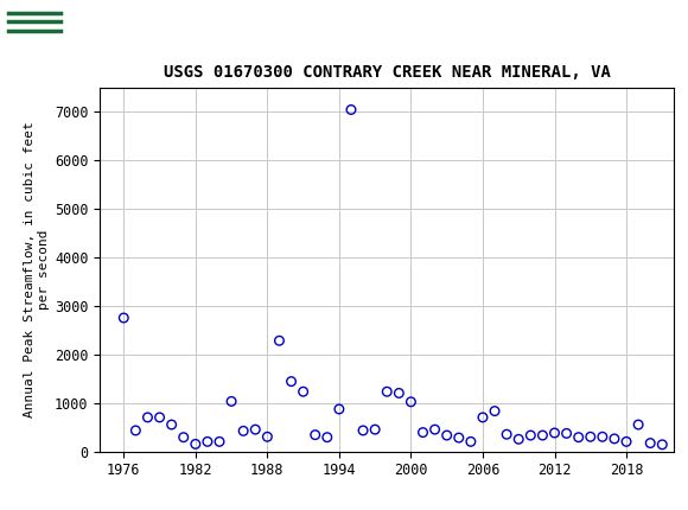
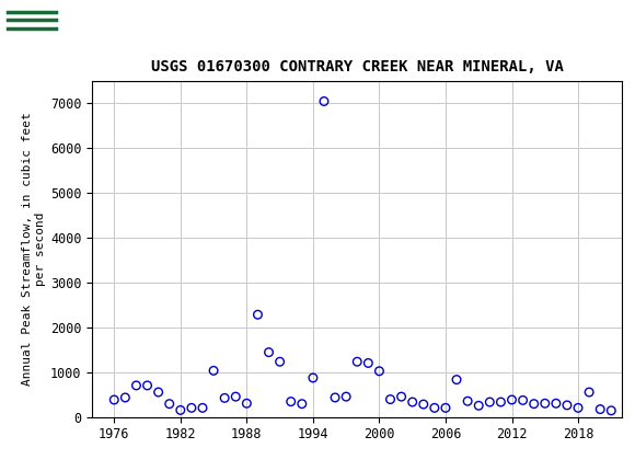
1976: 2750 -> 380
2006: 700 -> 200
